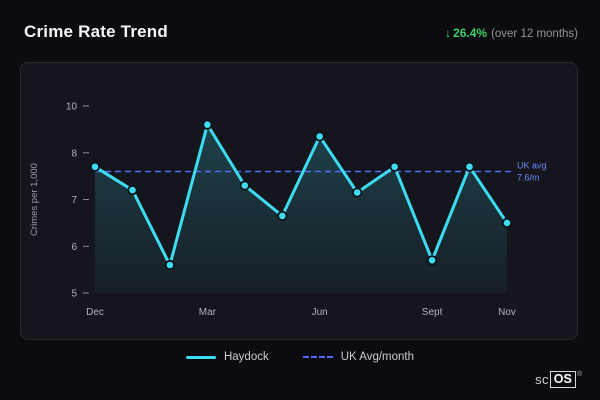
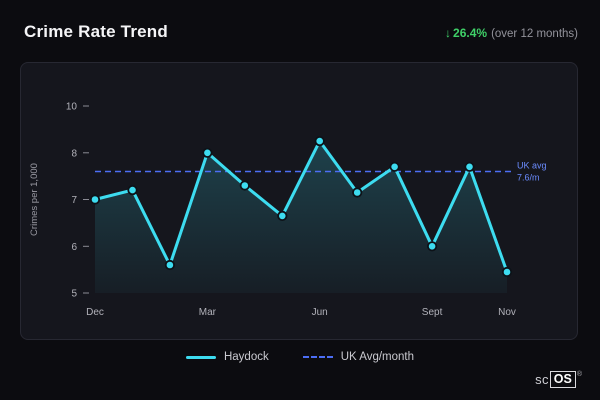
Dec: 7.7 -> 7.0
Mar: 9.2 -> 8.0
Jun: 8.7 -> 8.5
Sept: 5.7 -> 6.0
Nov: 6.5 -> 5.5
